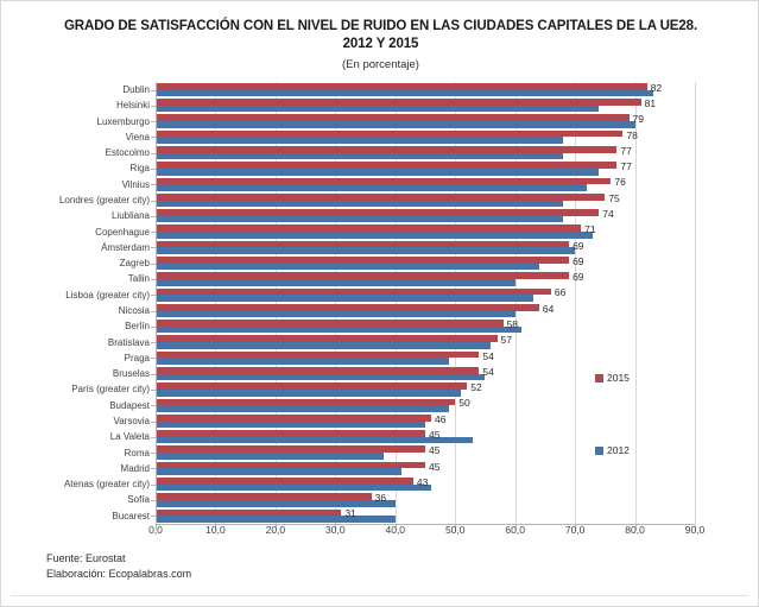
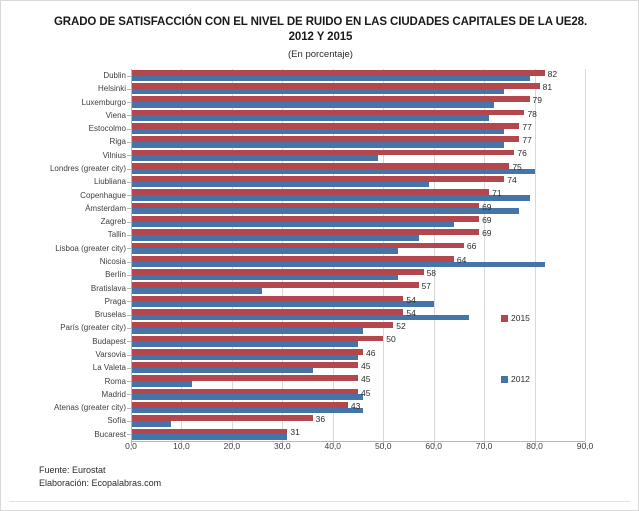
2012/Dublin: 83 -> 79
2012/Luxemburgo: 80 -> 72
2012/Viena: 68 -> 71
2012/Estocolmo: 68 -> 74
2012/Vilnius: 72 -> 49
2012/Londres (greater city): 68 -> 80
2012/Liubliana: 68 -> 59
2012/Copenhague: 73 -> 79
2012/Ámsterdam: 70 -> 77
2012/Tallin: 60 -> 57
2012/Lisboa (greater city): 63 -> 53
2012/Nicosia: 60 -> 82
2012/Berlín: 61 -> 53
2012/Bratislava: 56 -> 26
2012/Praga: 49 -> 60
2012/Bruselas: 55 -> 67
2012/París (greater city): 51 -> 46
2012/Budapest: 49 -> 45
2012/La Valeta: 53 -> 36
2012/Roma: 38 -> 12
2012/Madrid: 41 -> 46
2012/Sofía: 40 -> 8
2012/Bucarest: 40 -> 31
